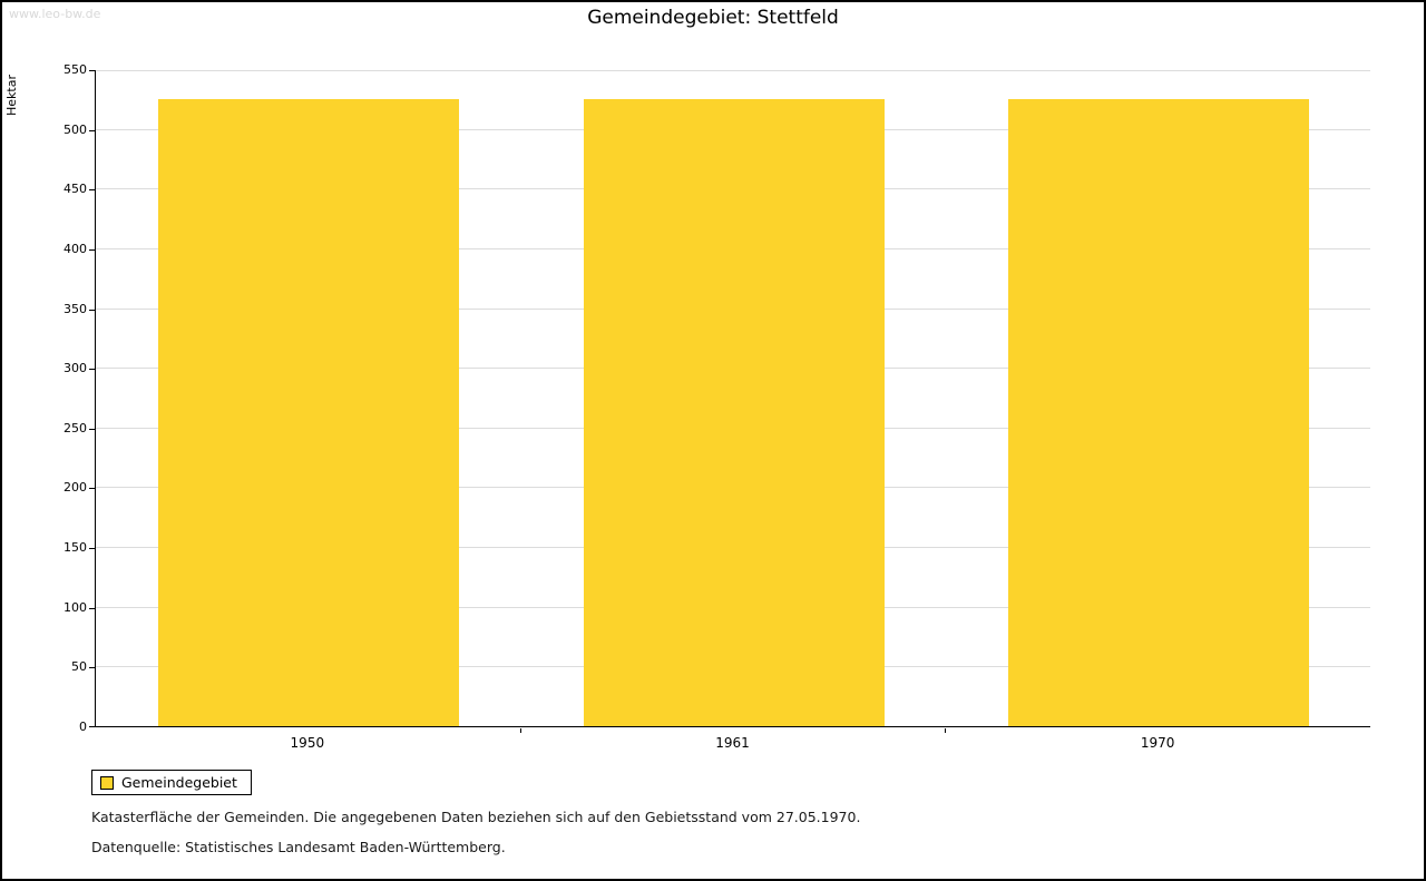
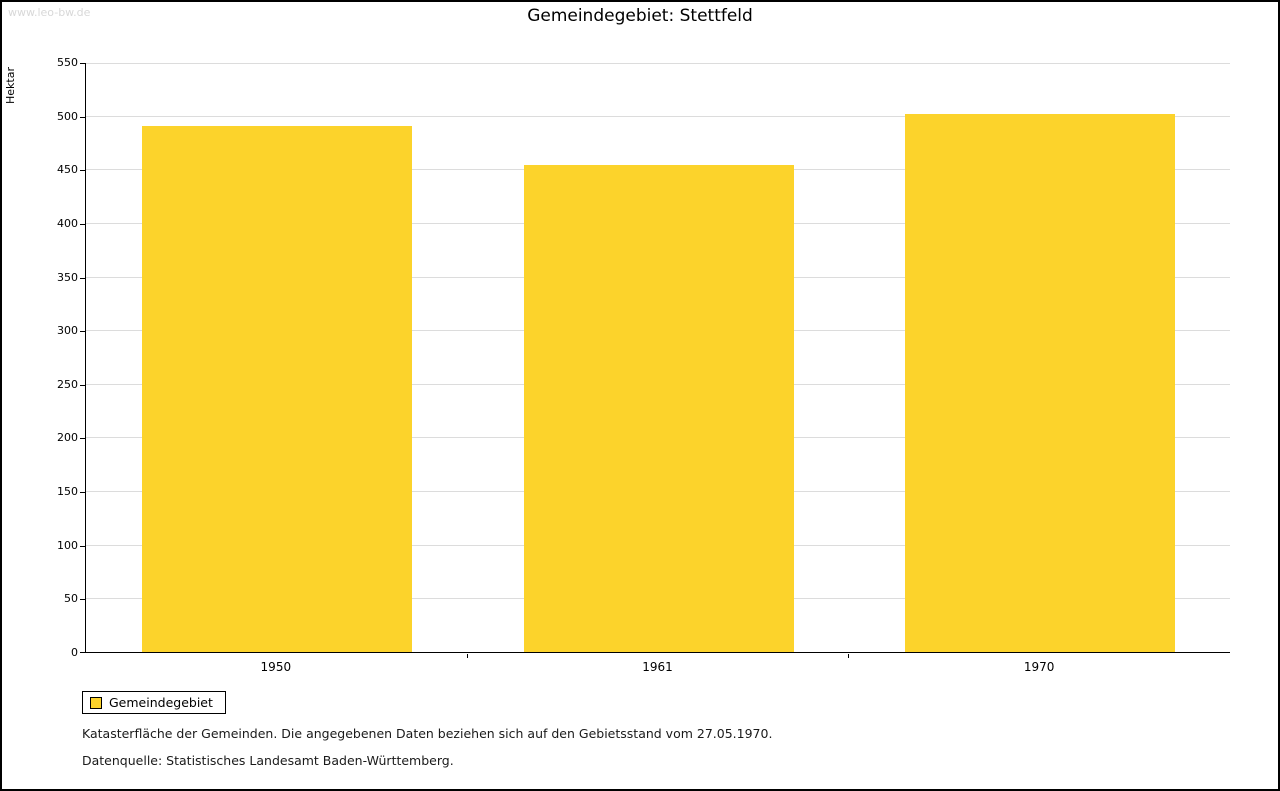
1950: 525 -> 490
1961: 525 -> 454
1970: 525 -> 502
